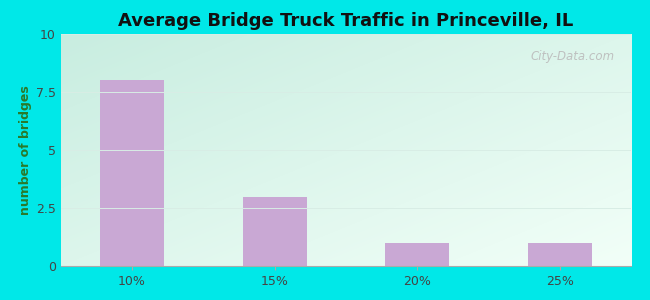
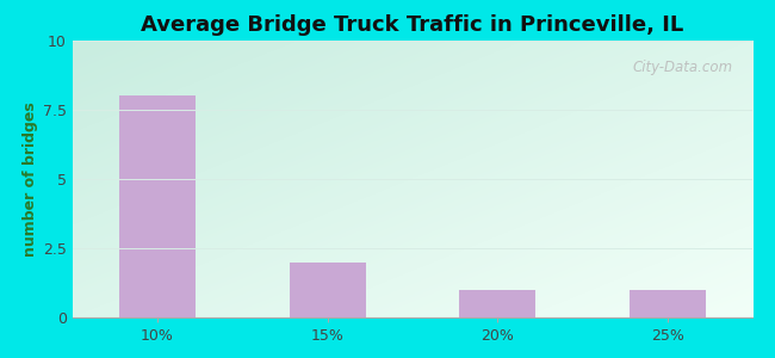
15%: 3 -> 2
